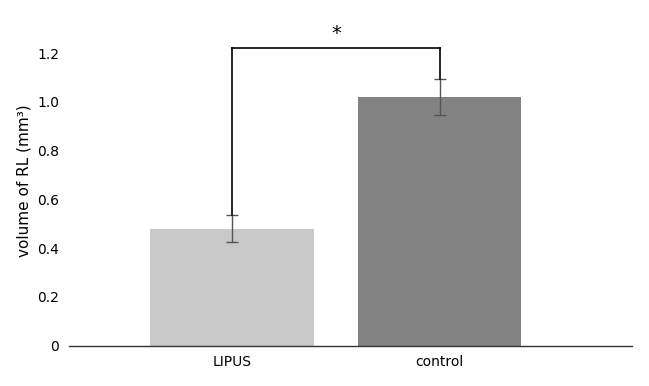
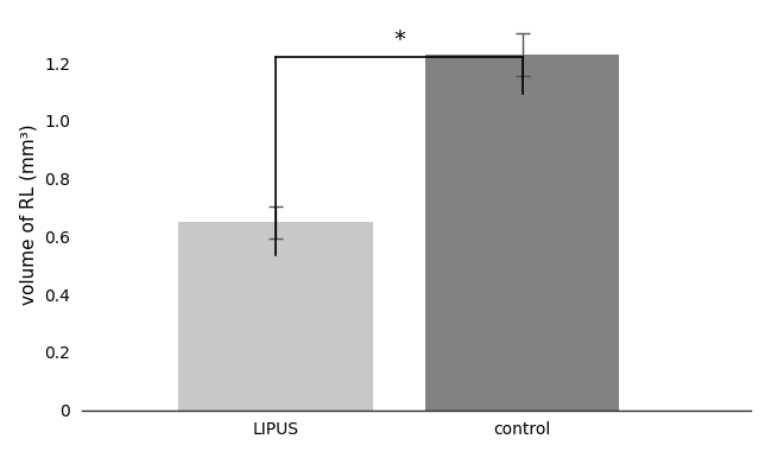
LIPUS: 0.48 -> 0.65
control: 1.02 -> 1.23
